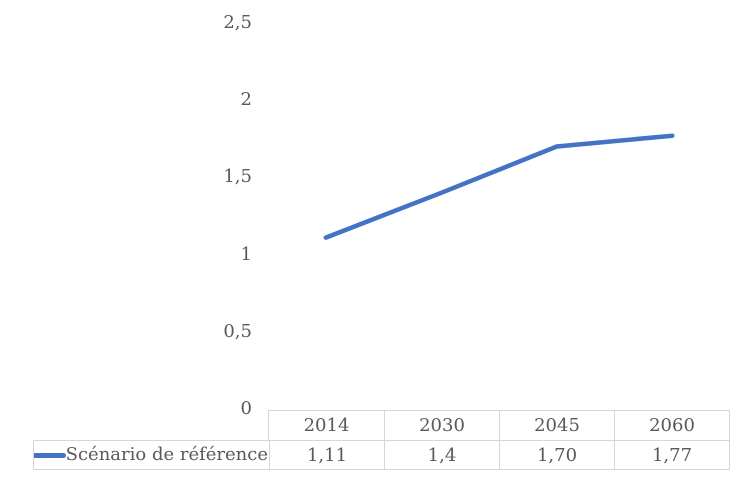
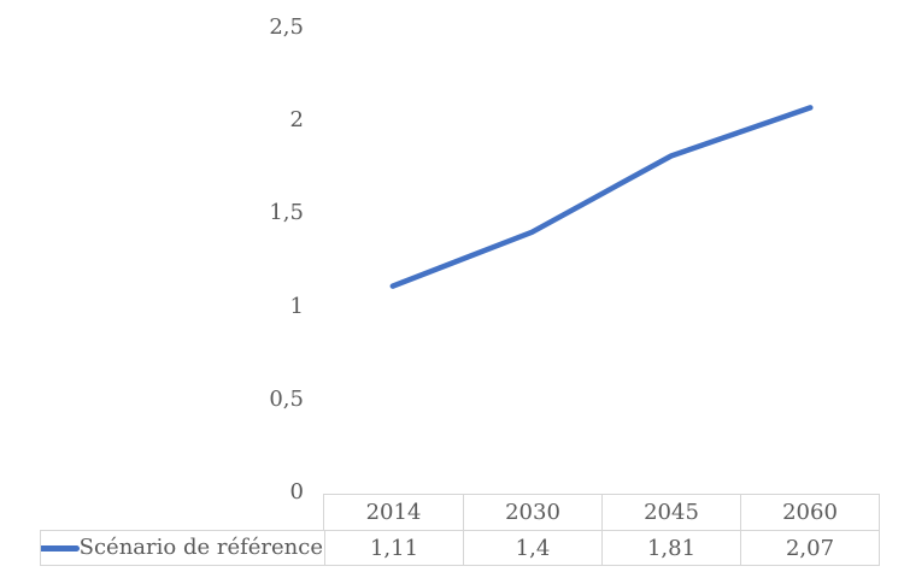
2045: 1,70 -> 1,81
2060: 1,77 -> 2,07
